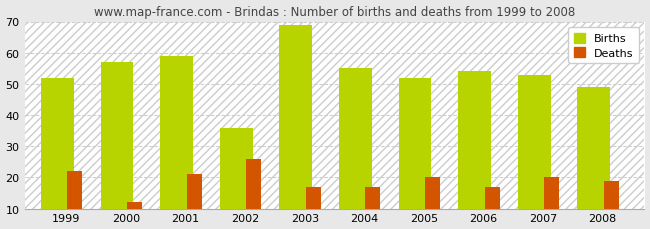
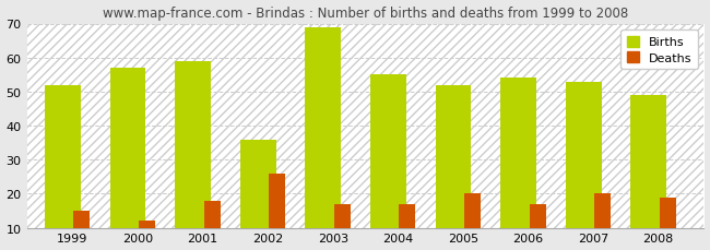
Deaths/1999: 22 -> 15
Deaths/2001: 21 -> 18
